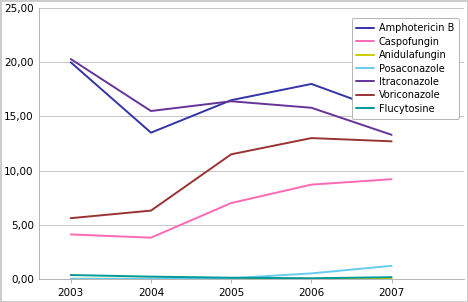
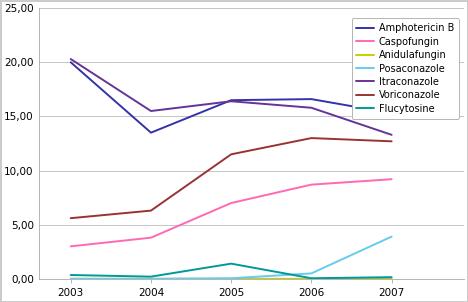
Caspofungin/2003: 4,1 -> 3,0
Flucytosine/2005: 0,1 -> 1,4
Amphotericin B/2006: 18,0 -> 16,6
Posaconazole/2007: 1,2 -> 3,9
